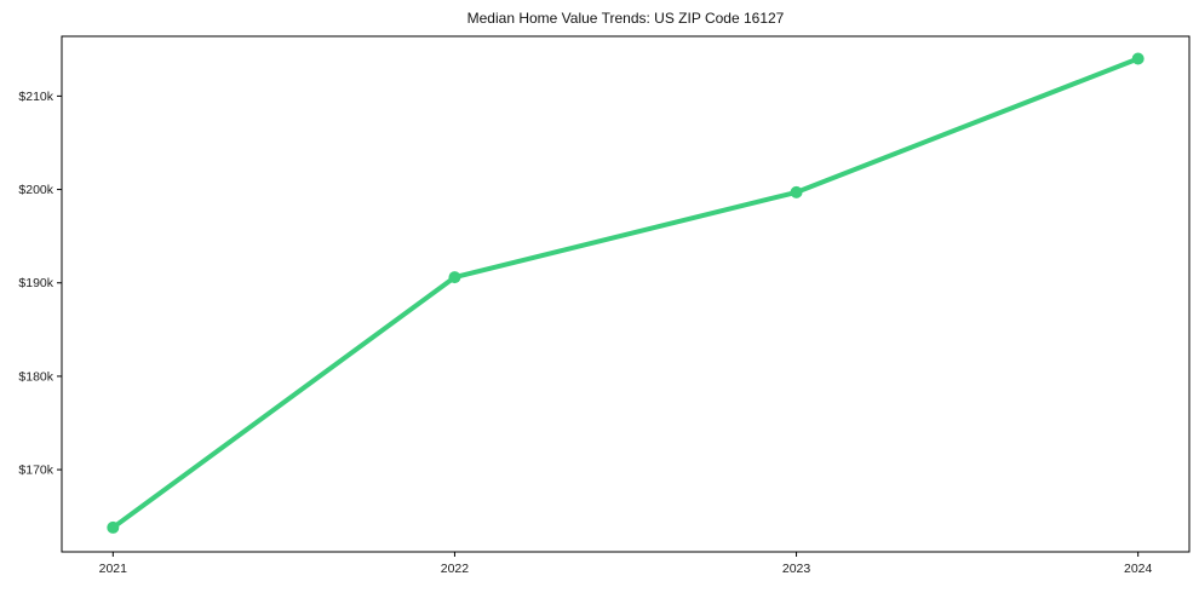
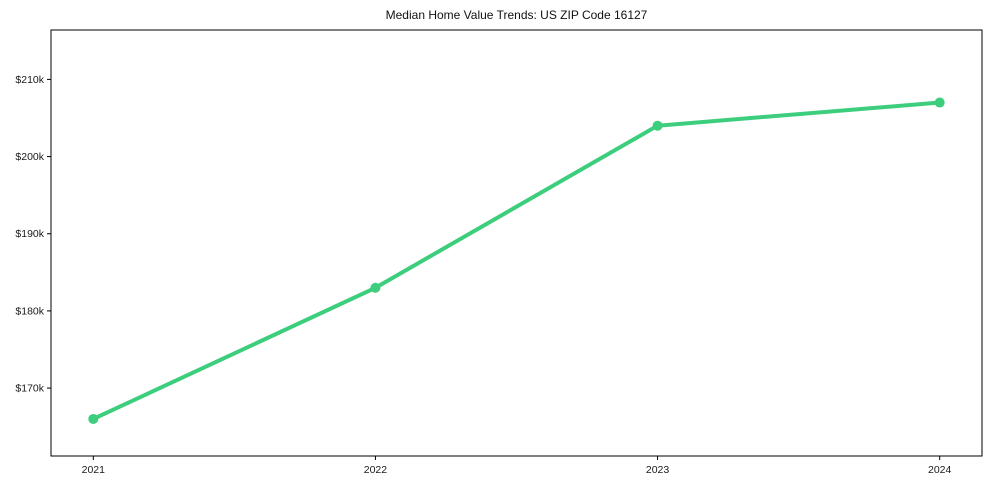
2021: $164k -> $166k
2022: $191k -> $183k
2023: $200k -> $204k
2024: $214k -> $207k
